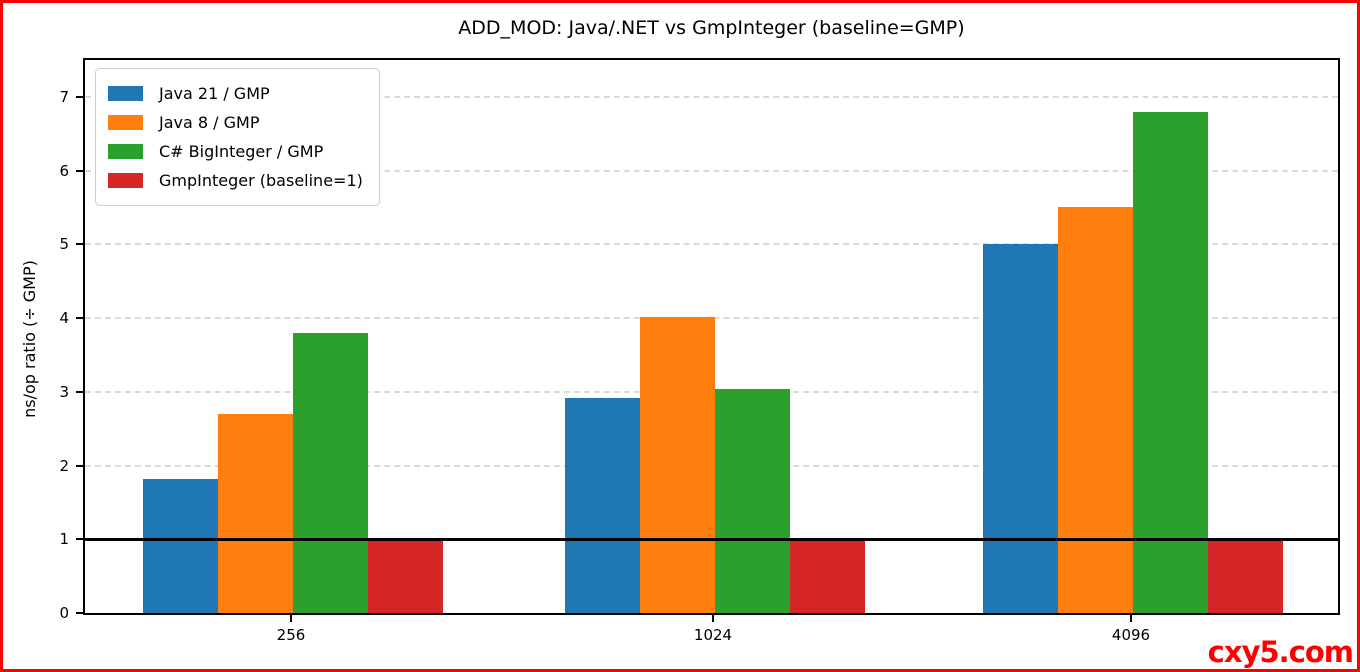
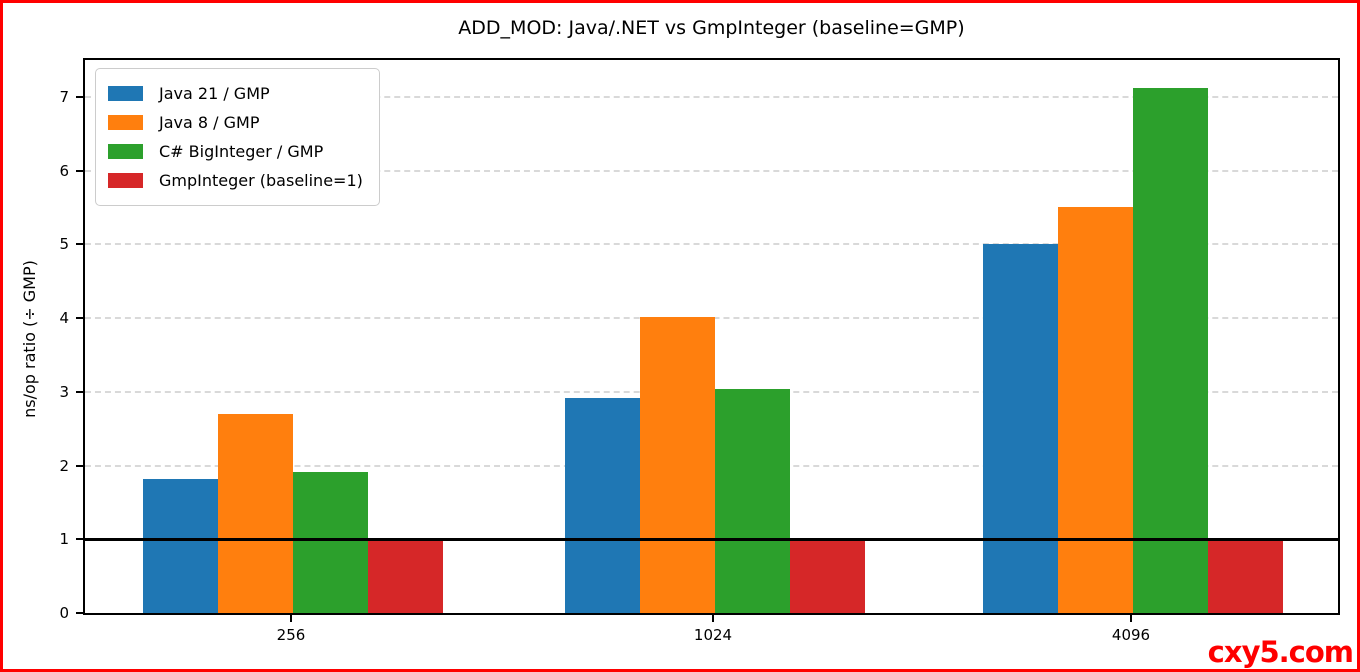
C# BigInteger / GMP/256: 3.8 -> 1.9
C# BigInteger / GMP/4096: 6.8 -> 7.1
